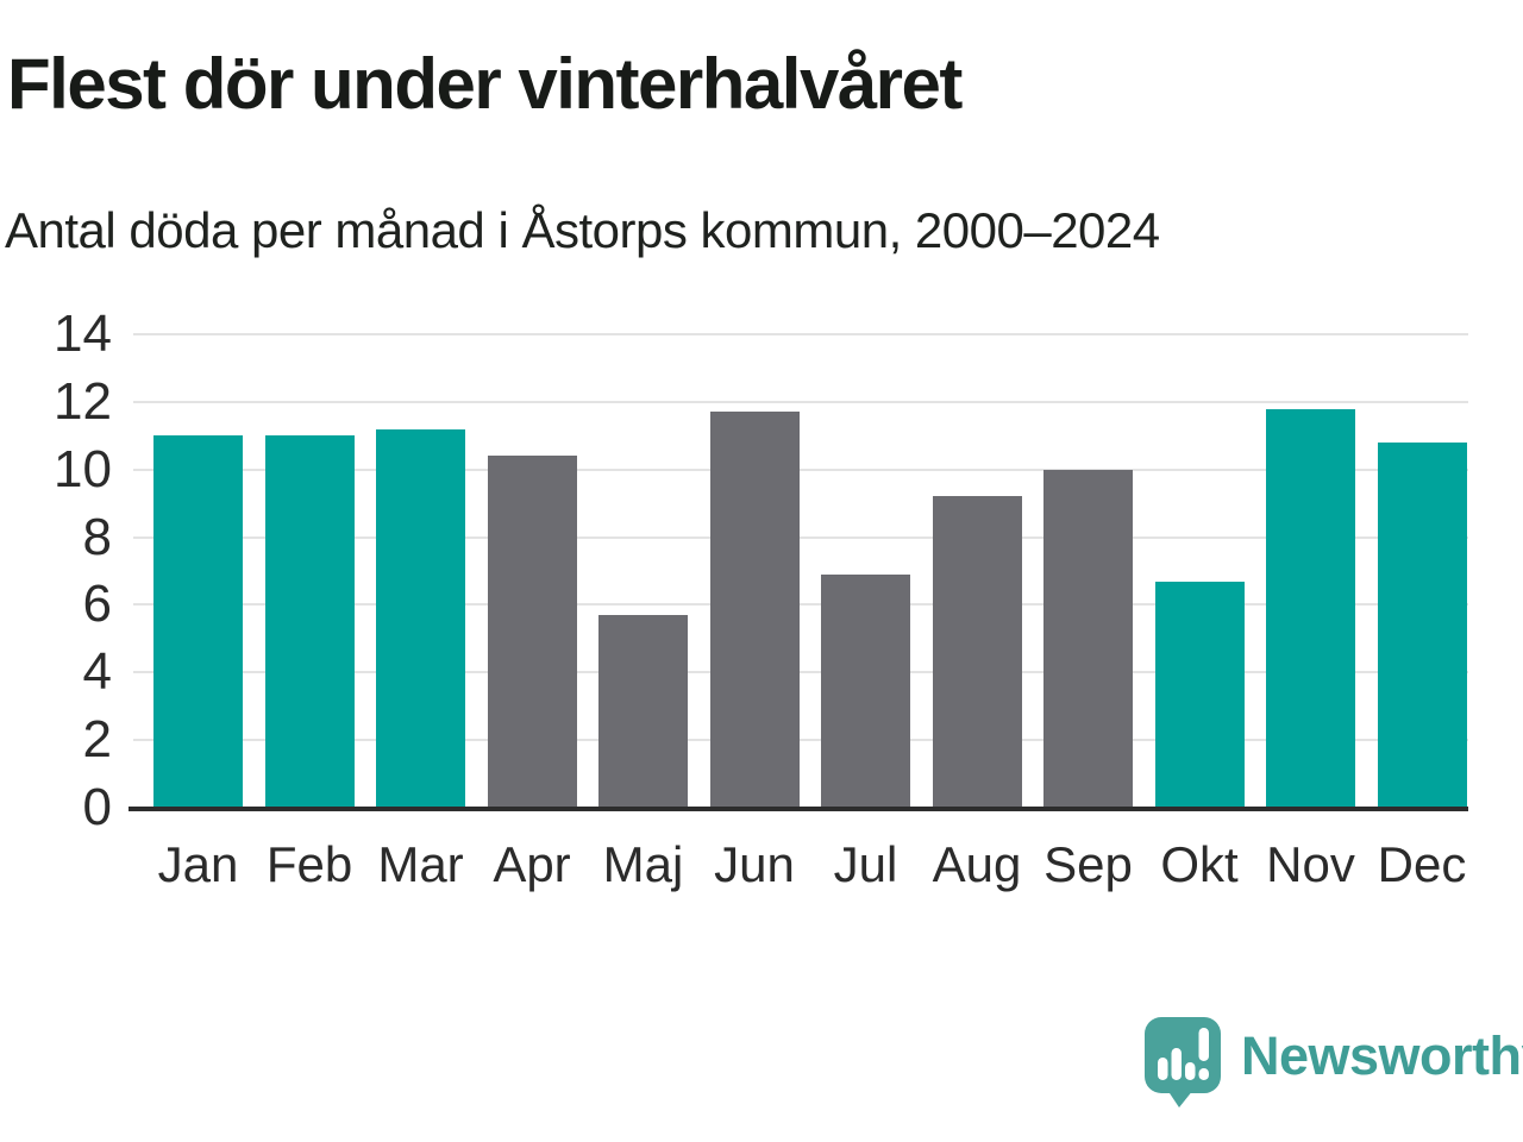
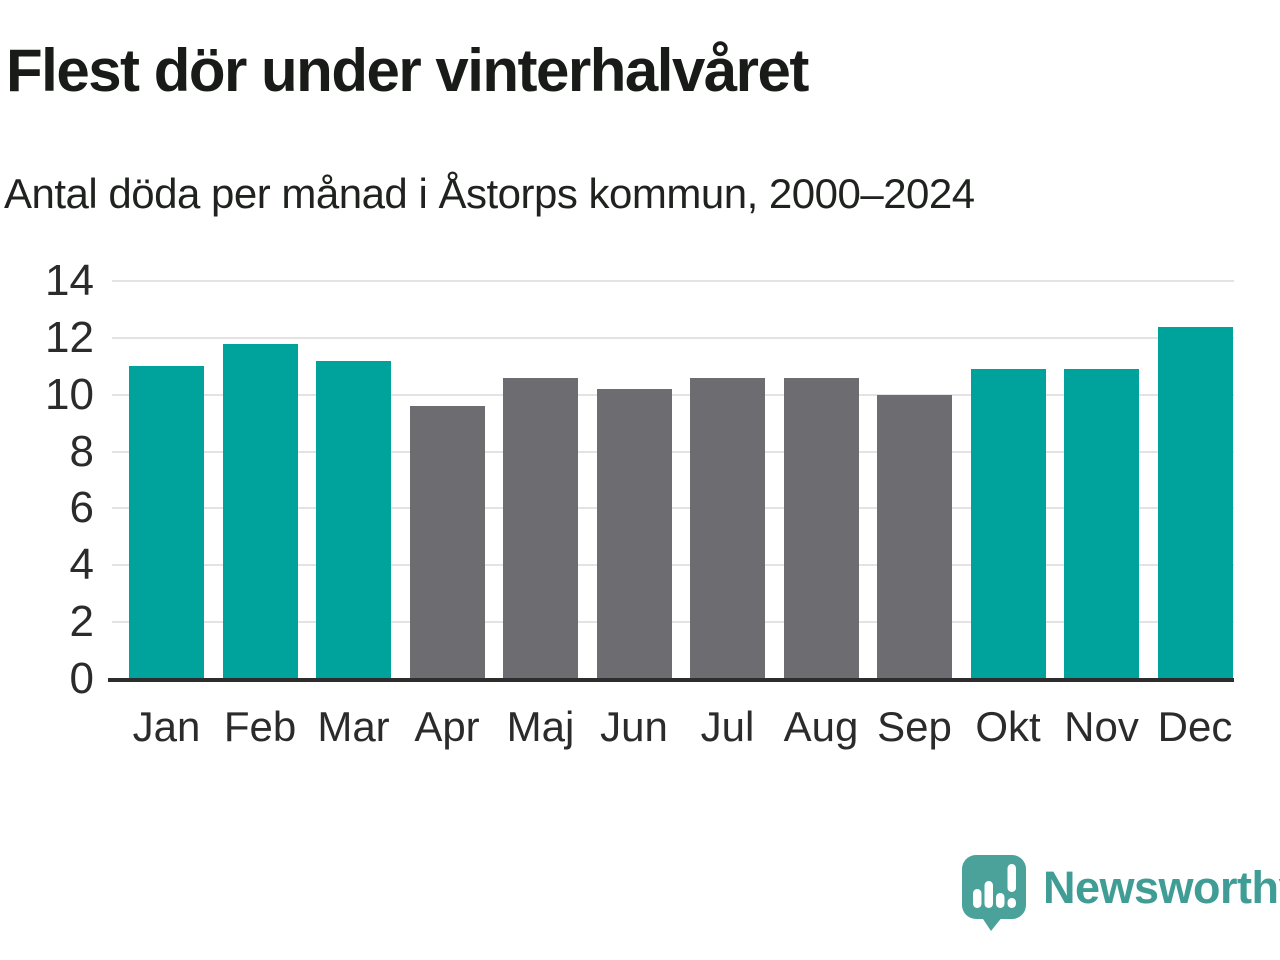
Feb: 11.0 -> 11.8
Apr: 10.4 -> 9.6
Maj: 5.7 -> 10.6
Jun: 11.7 -> 10.2
Jul: 6.9 -> 10.6
Aug: 9.2 -> 10.6
Okt: 6.7 -> 10.9
Nov: 11.8 -> 10.9
Dec: 10.8 -> 12.4
